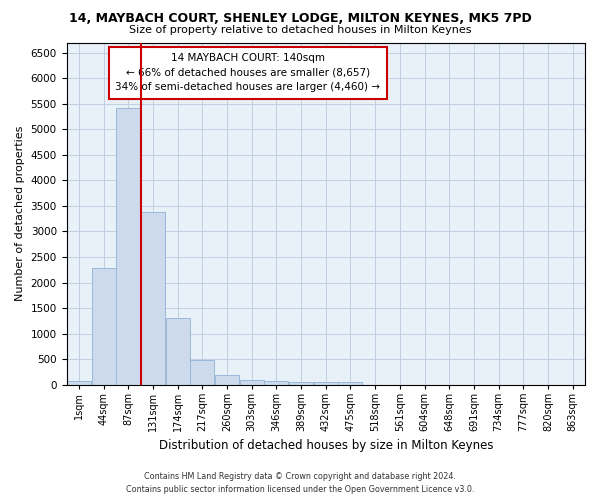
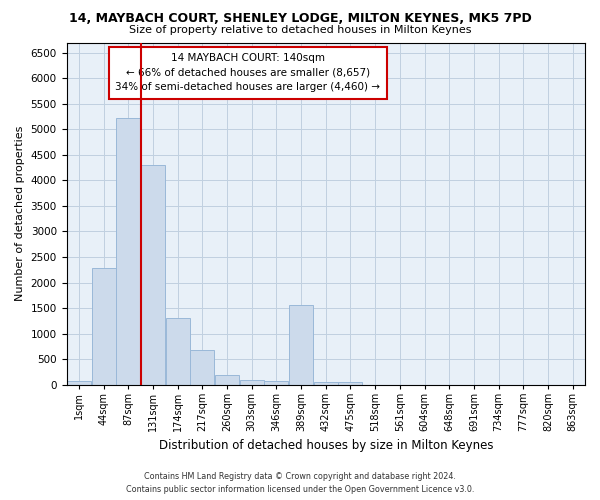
87sqm: 5420 -> 5220
131sqm: 3380 -> 4300
217sqm: 480 -> 680
389sqm: 50 -> 1560
